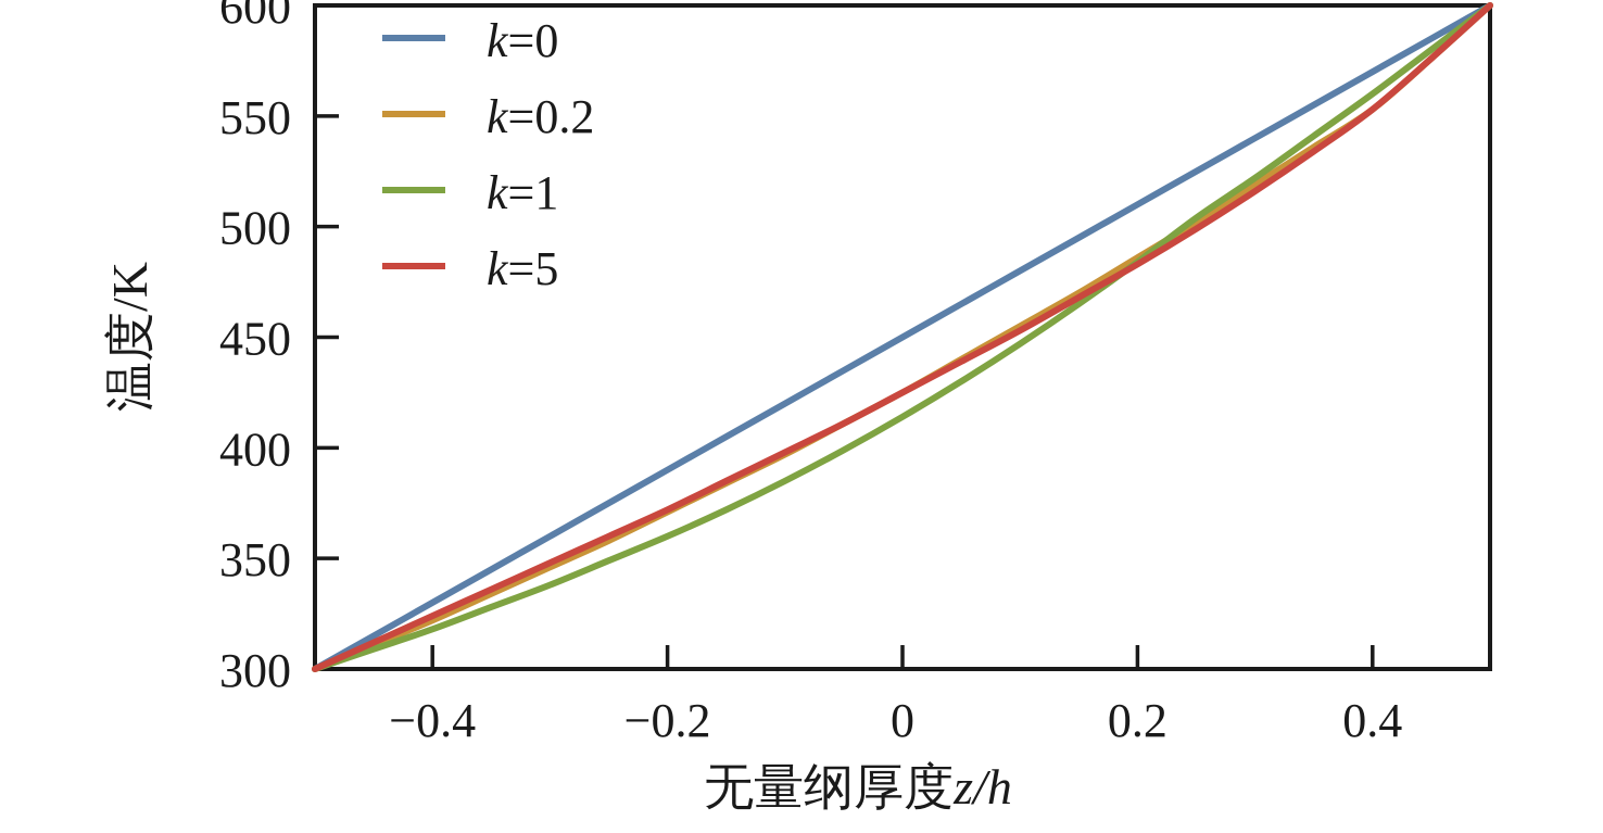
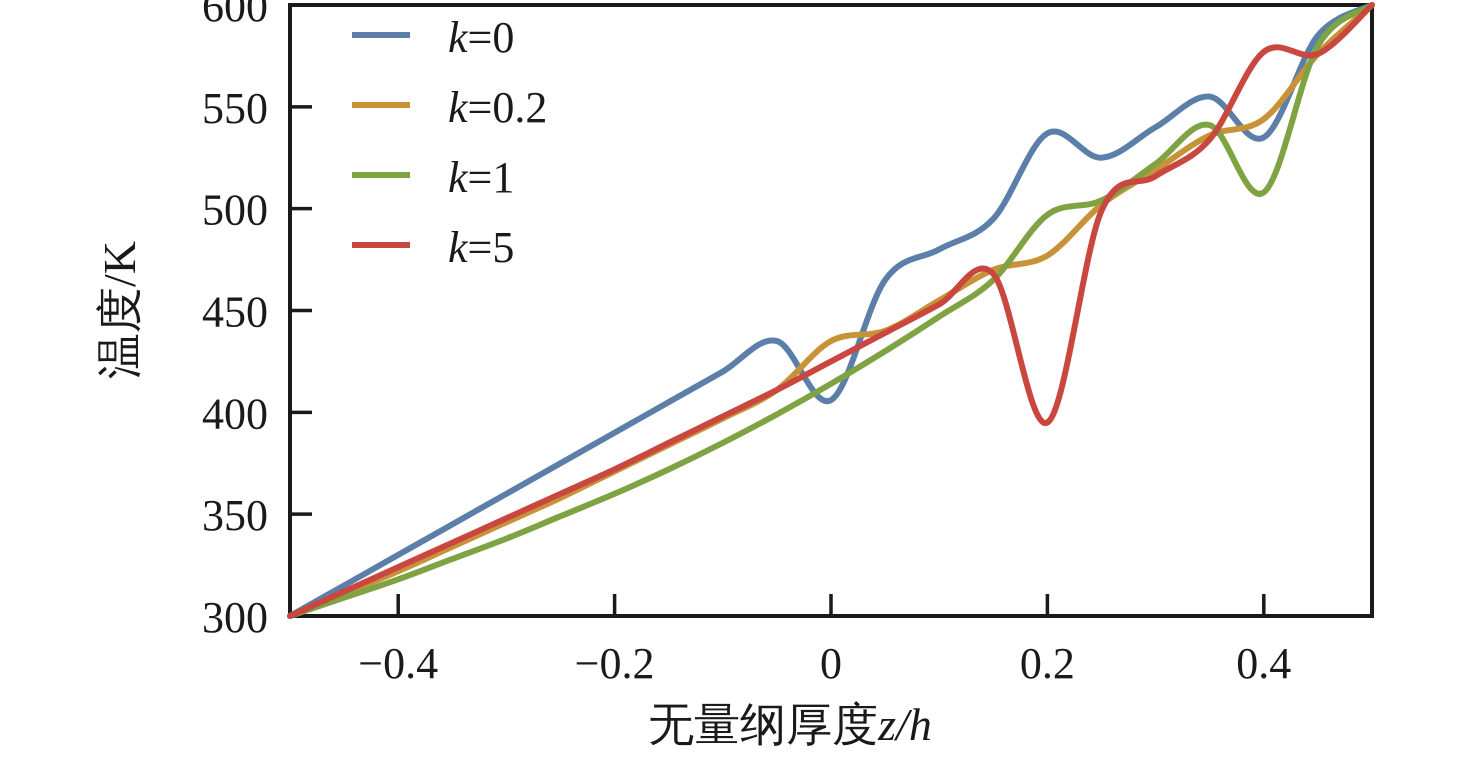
k=0/0: 450 -> 406
k=0.2/0: 425 -> 435
k=0/0.2: 510 -> 537
k=0.2/0.2: 486 -> 477
k=1/0.2: 484 -> 497
k=5/0.2: 483 -> 395
k=0/0.4: 570 -> 535
k=0.2/0.4: 553 -> 544
k=1/0.4: 560 -> 508
k=5/0.4: 553 -> 577
